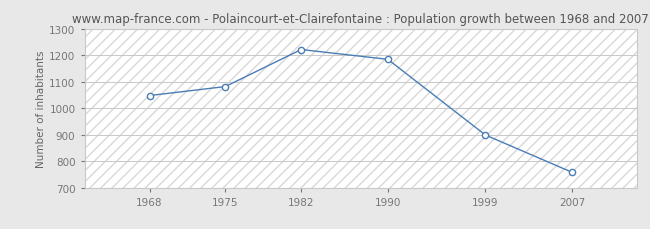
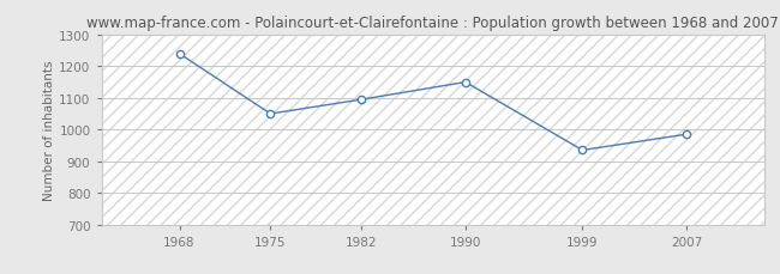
1968: 1048 -> 1240
1975: 1082 -> 1050
1982: 1222 -> 1095
1990: 1185 -> 1150
1999: 899 -> 935
2007: 758 -> 985
